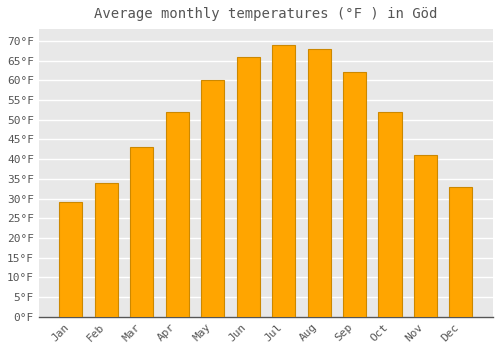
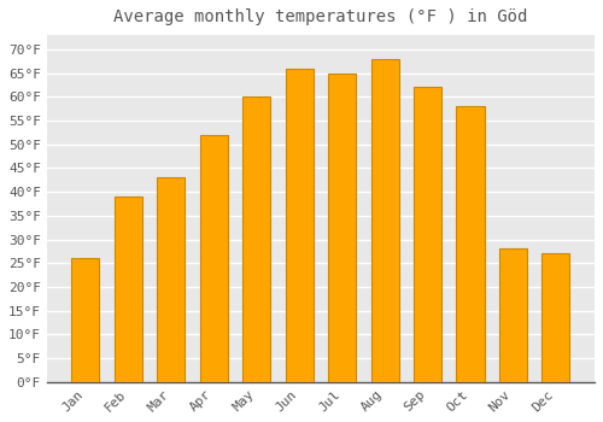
Jan: 29°F -> 26°F
Feb: 34°F -> 39°F
Jul: 69°F -> 65°F
Oct: 52°F -> 58°F
Nov: 41°F -> 28°F
Dec: 33°F -> 27°F
